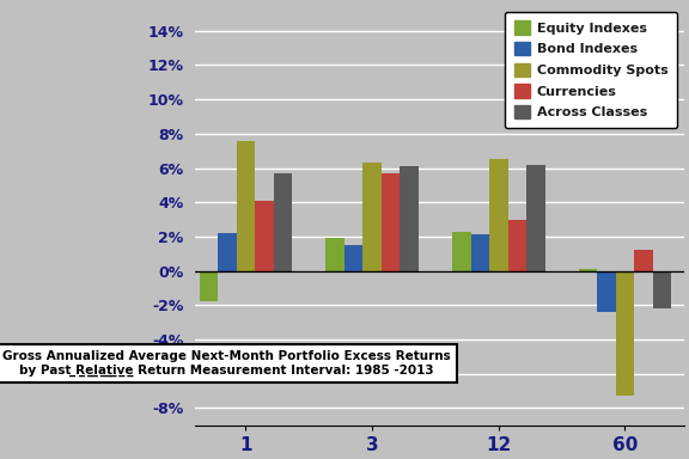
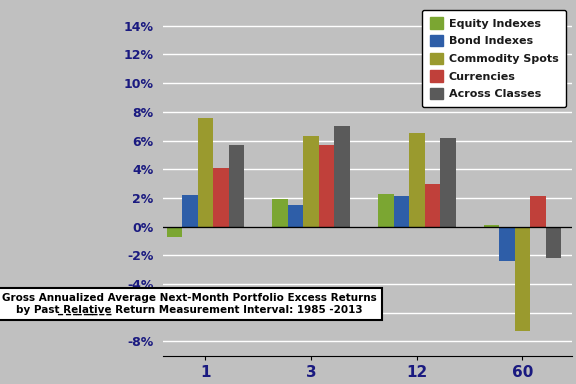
Equity Indexes/1: -1.8% -> -0.7%
Across Classes/3: 6.1% -> 7.0%
Currencies/60: 1.2% -> 2.1%
